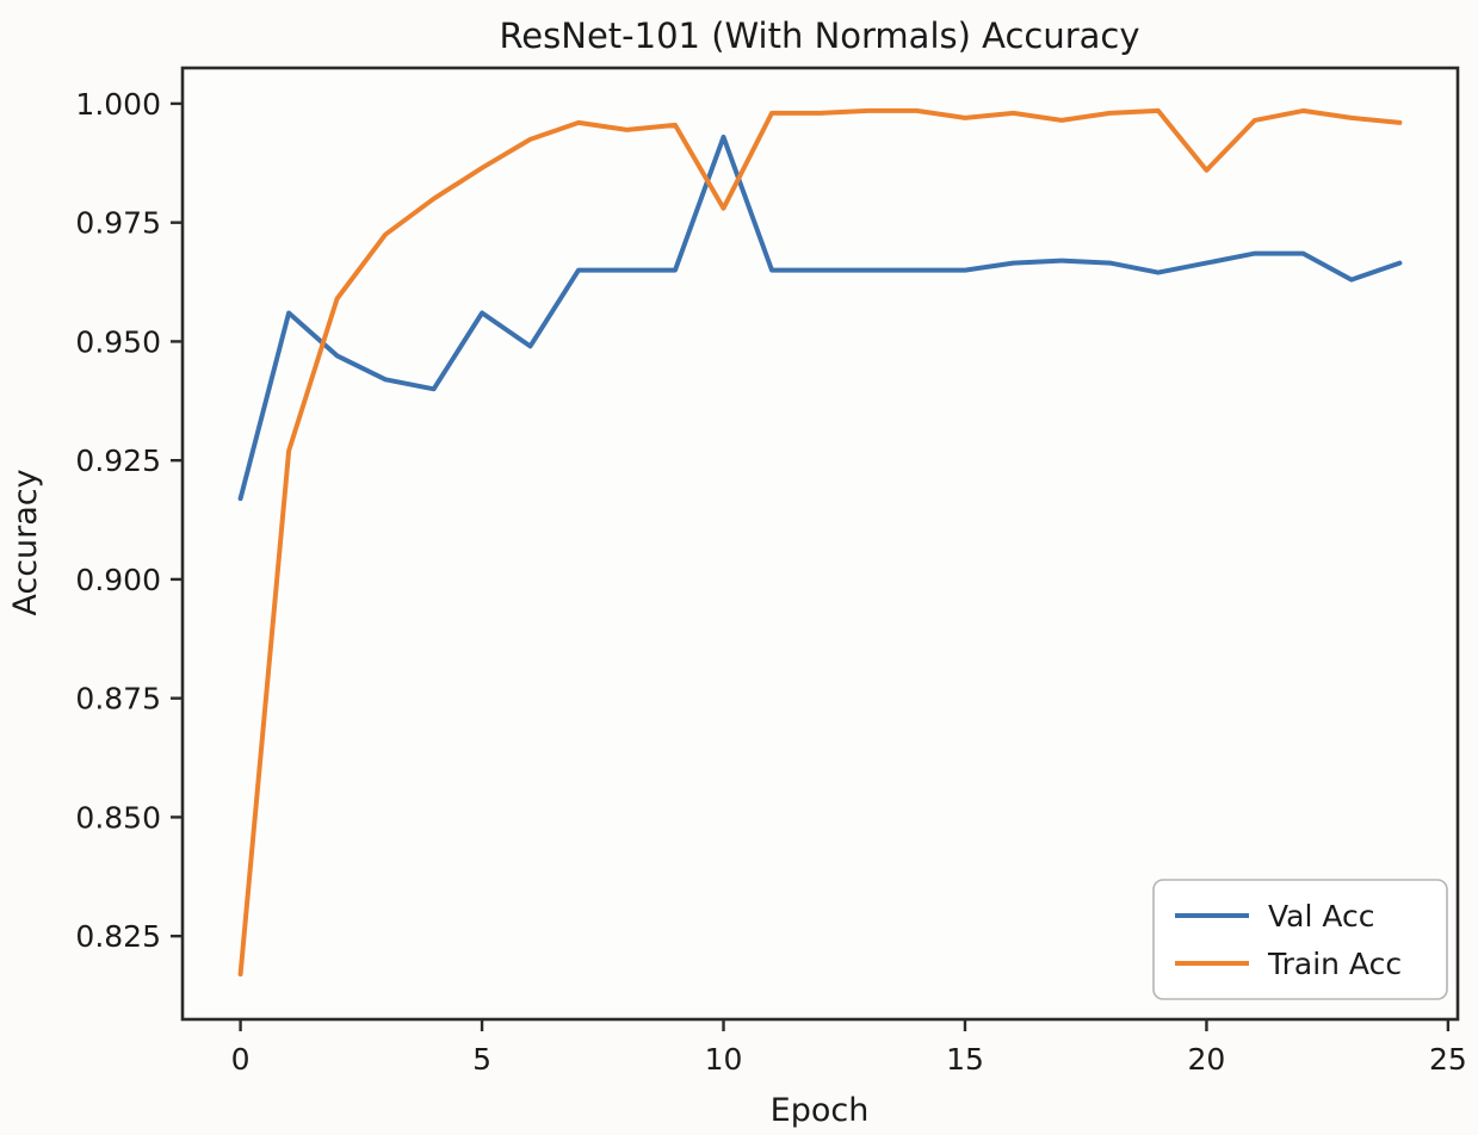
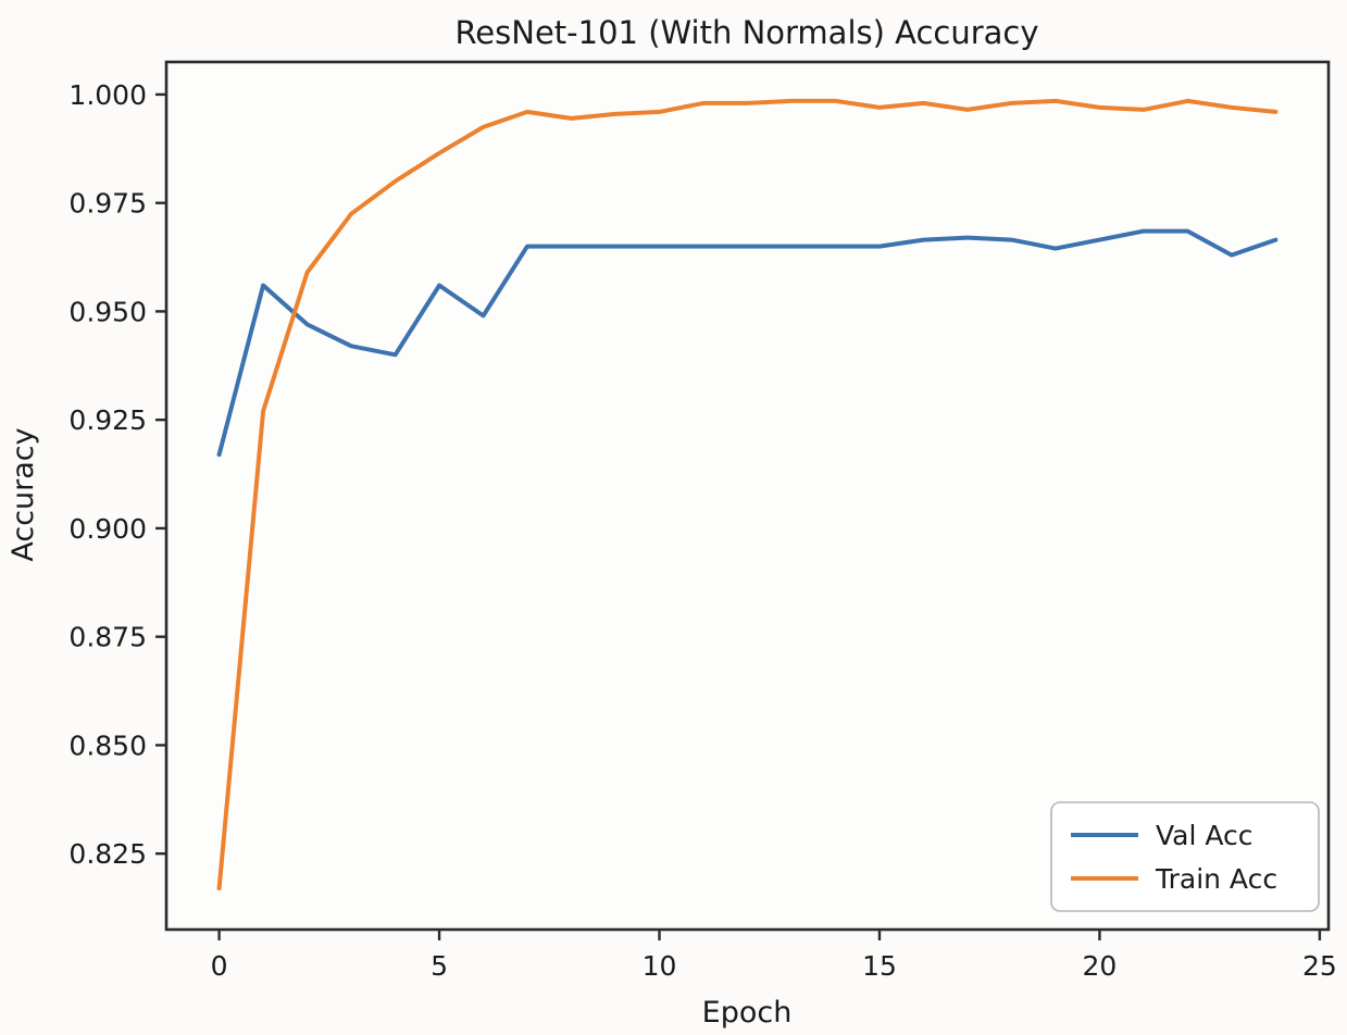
Val Acc/10: 0.993 -> 0.965
Train Acc/10: 0.978 -> 0.996
Train Acc/20: 0.986 -> 0.997
